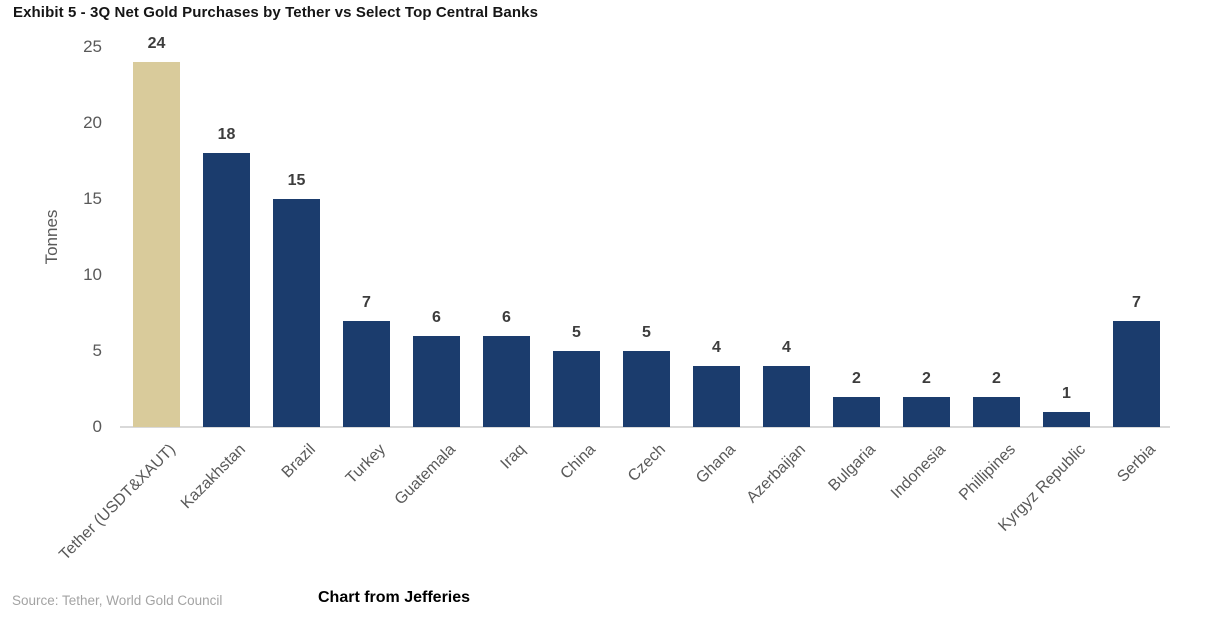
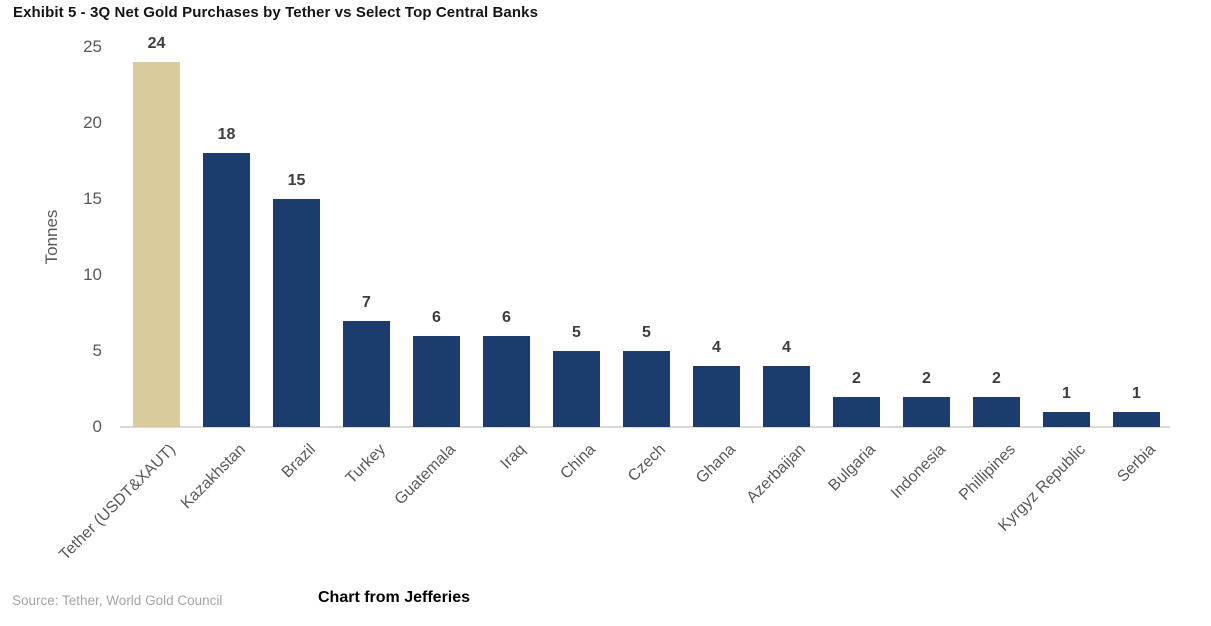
Serbia: 7 -> 1
